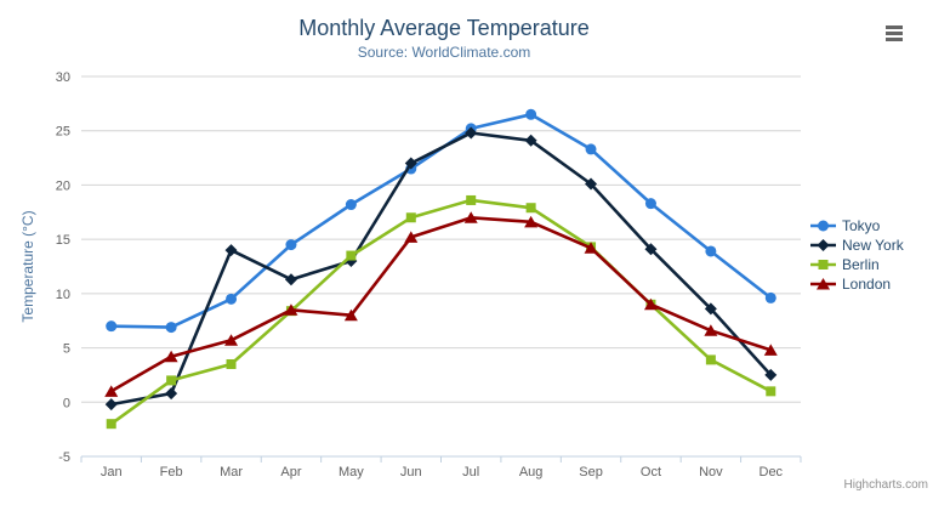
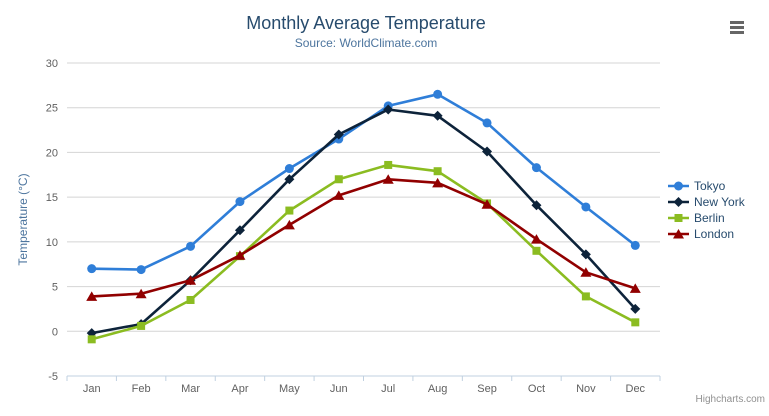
Berlin/Jan: -2 -> -1
London/Jan: 1 -> 4
Berlin/Feb: 2 -> 1
New York/Mar: 14 -> 6
New York/May: 13 -> 17
London/May: 8 -> 12
London/Oct: 9 -> 10
